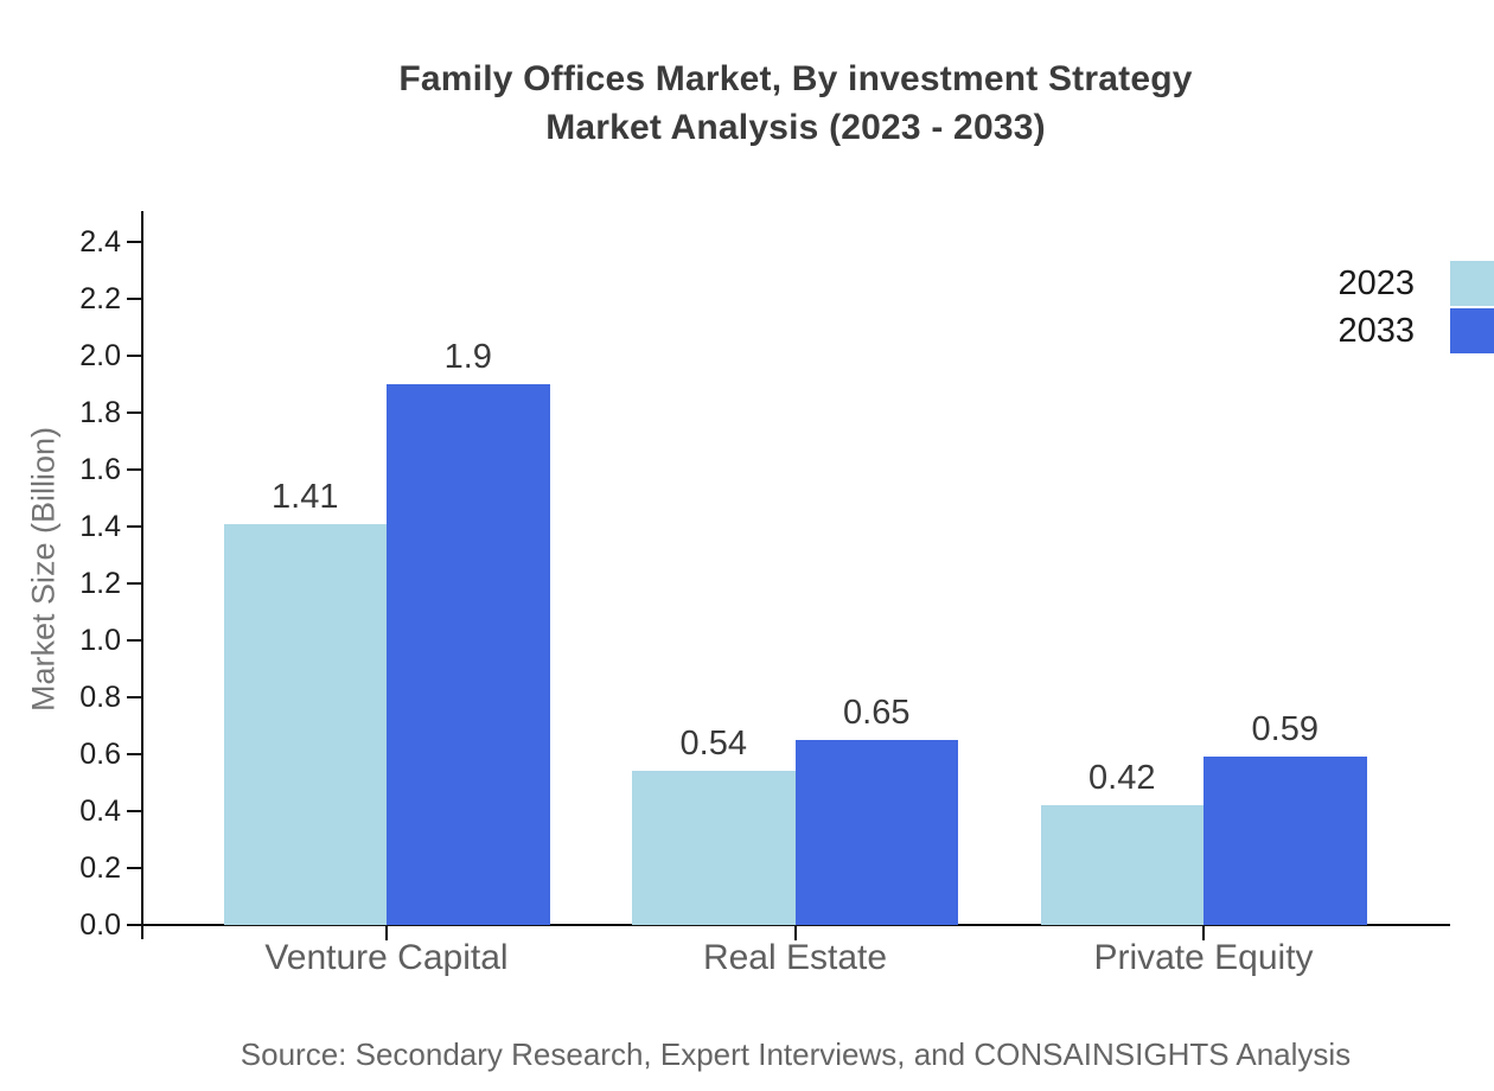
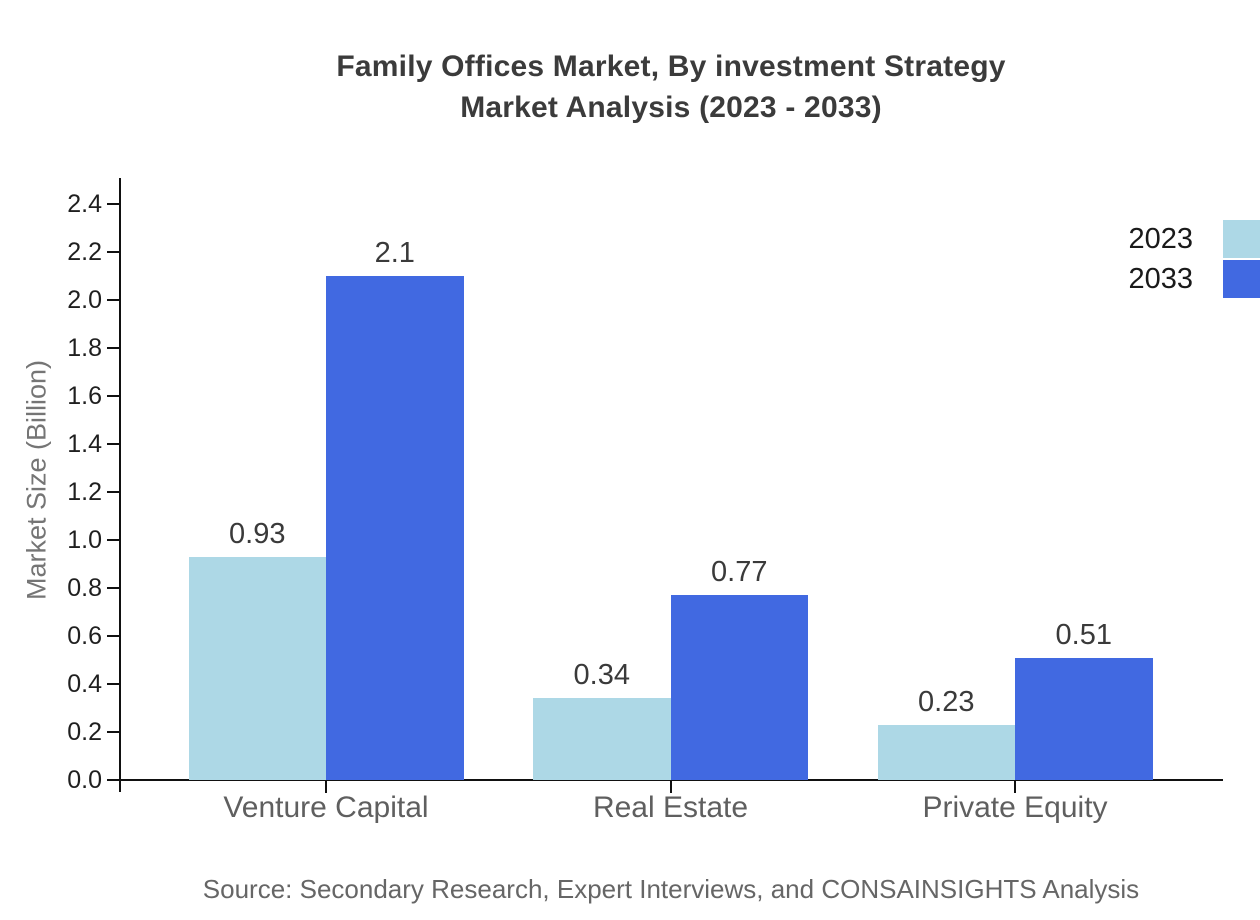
2023/Venture Capital: 1.41 -> 0.93
2033/Venture Capital: 1.9 -> 2.1
2023/Real Estate: 0.54 -> 0.34
2033/Real Estate: 0.65 -> 0.77
2023/Private Equity: 0.42 -> 0.23
2033/Private Equity: 0.59 -> 0.51
